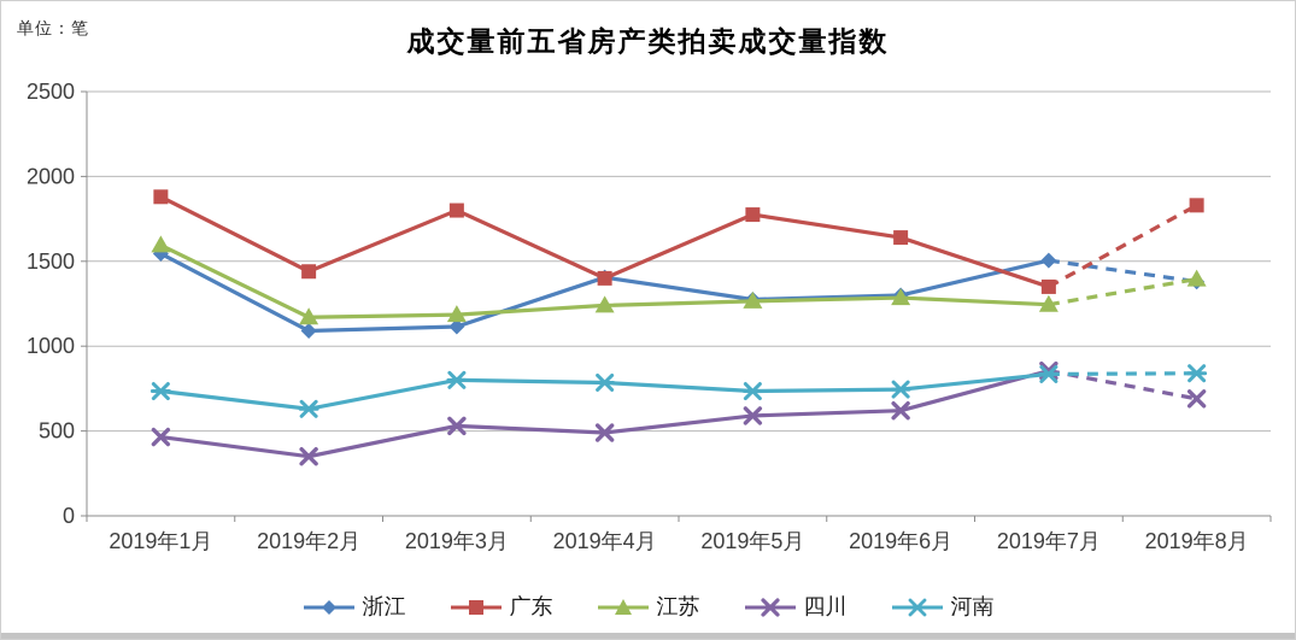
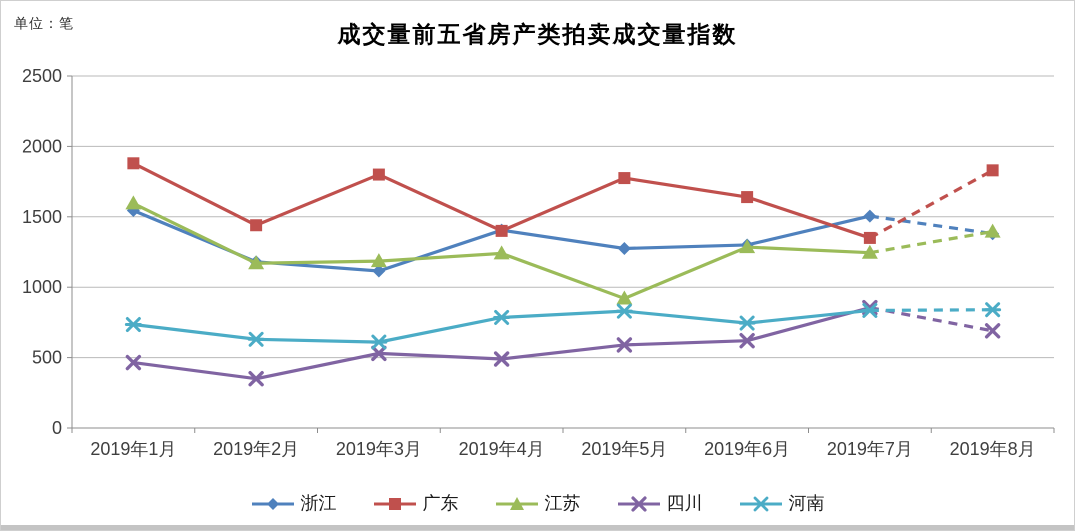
浙江/2019年2月: 1090 -> 1180
河南/2019年3月: 800 -> 610
江苏/2019年5月: 1260 -> 920
河南/2019年5月: 740 -> 830
